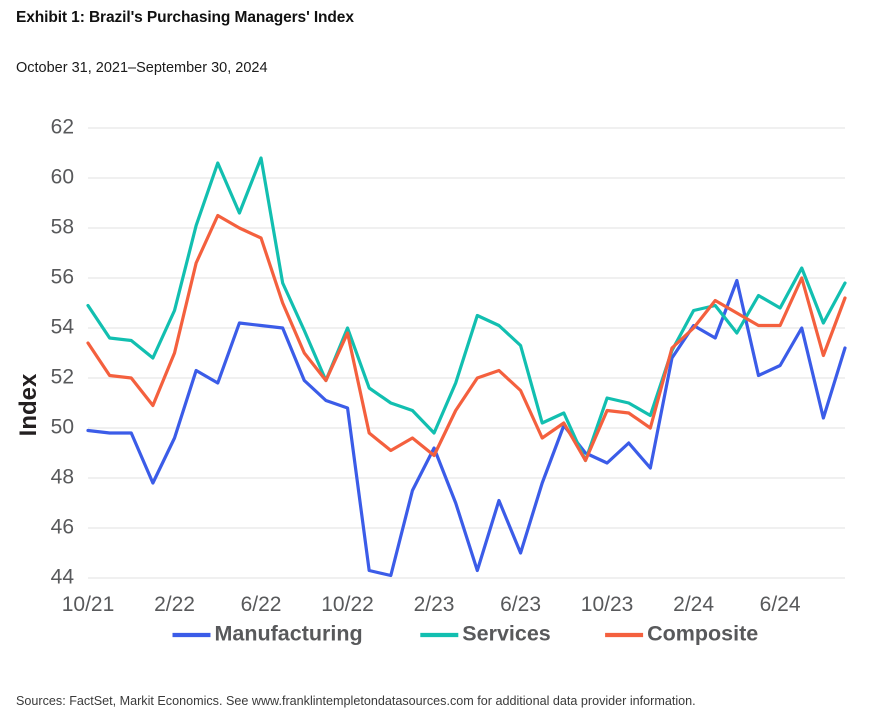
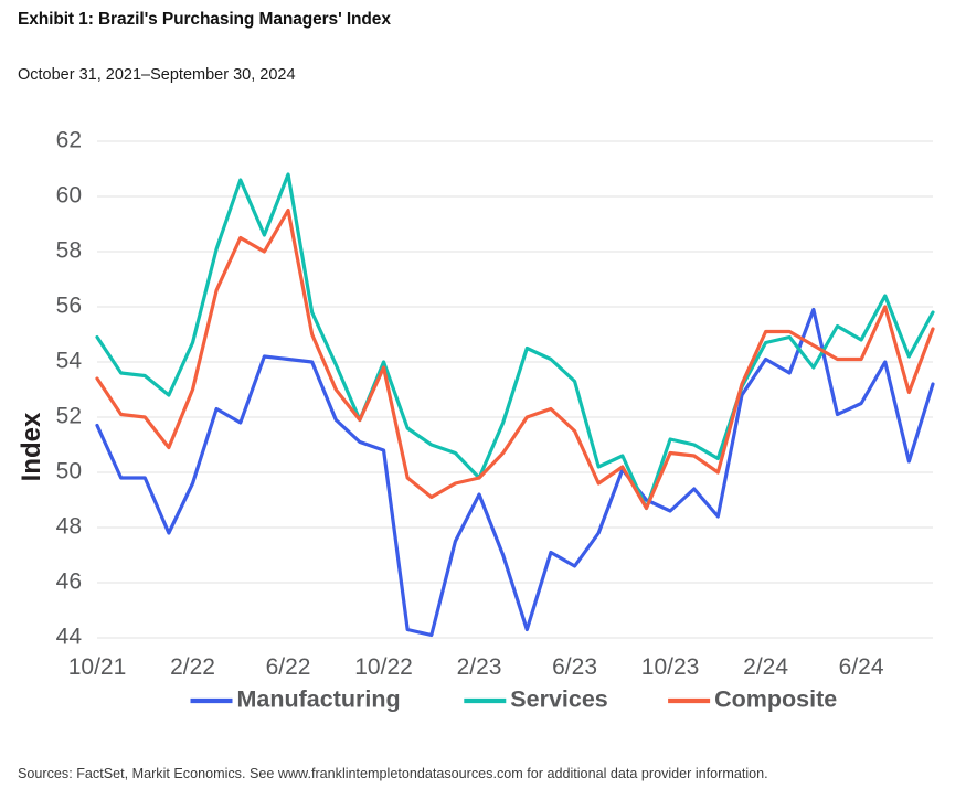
Manufacturing/10/21: 49.9 -> 51.7
Composite/6/22: 57.6 -> 59.5
Composite/2/23: 48.9 -> 49.8
Manufacturing/6/23: 45.0 -> 46.6
Composite/2/24: 54.0 -> 55.1
